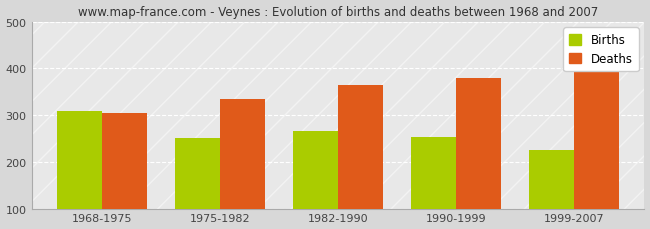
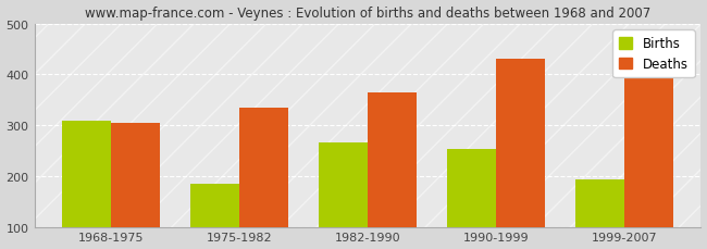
Births/1975-1982: 250 -> 185
Deaths/1990-1999: 380 -> 430
Births/1999-2007: 225 -> 194
